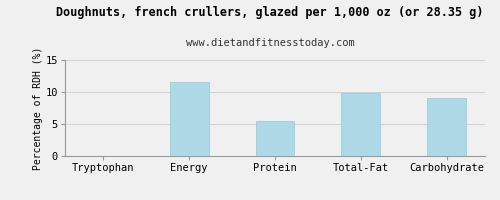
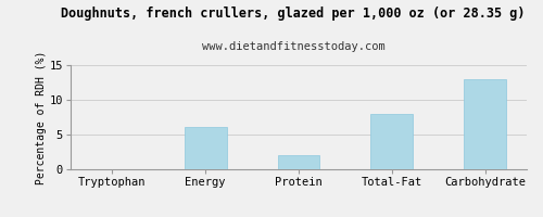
Energy: 11.6 -> 6.1
Protein: 5.4 -> 2.1
Total-Fat: 9.8 -> 8.0
Carbohydrate: 9.0 -> 13.0
